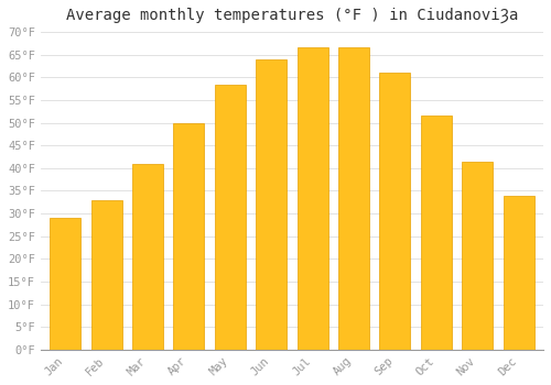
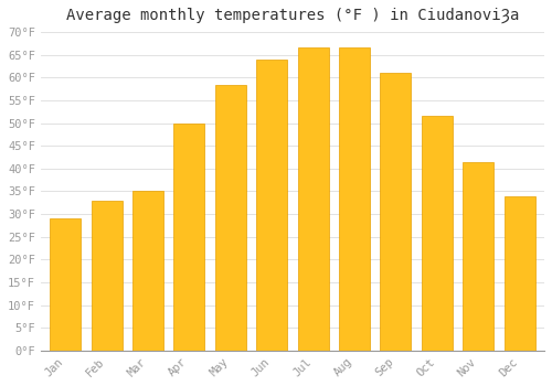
Mar: 41.0°F -> 35.0°F
